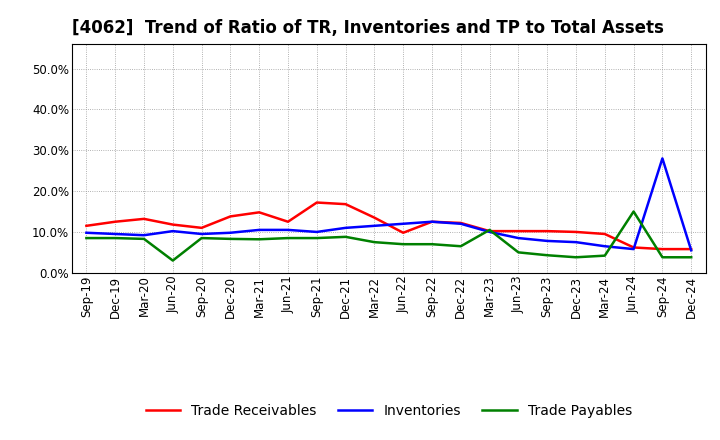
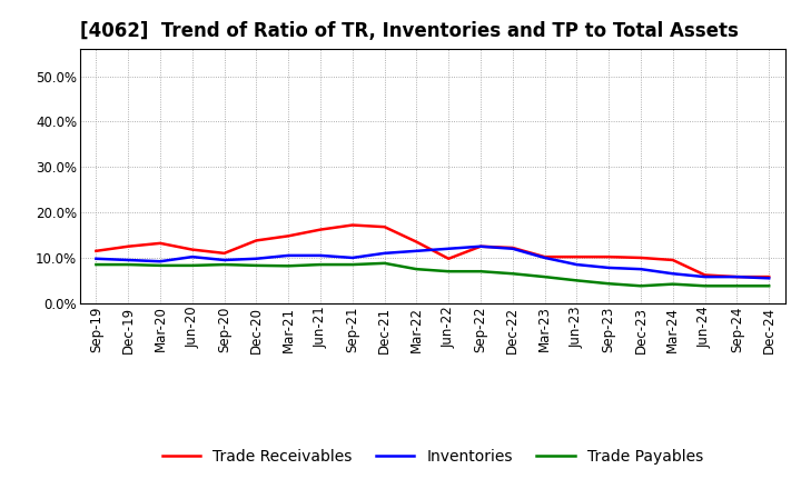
Trade Payables/Jun-20: 3.0% -> 8.3%
Trade Receivables/Jun-21: 12.5% -> 16.2%
Trade Payables/Mar-23: 10.5% -> 5.8%
Trade Payables/Jun-24: 15.0% -> 3.8%
Inventories/Sep-24: 28.0% -> 5.8%
